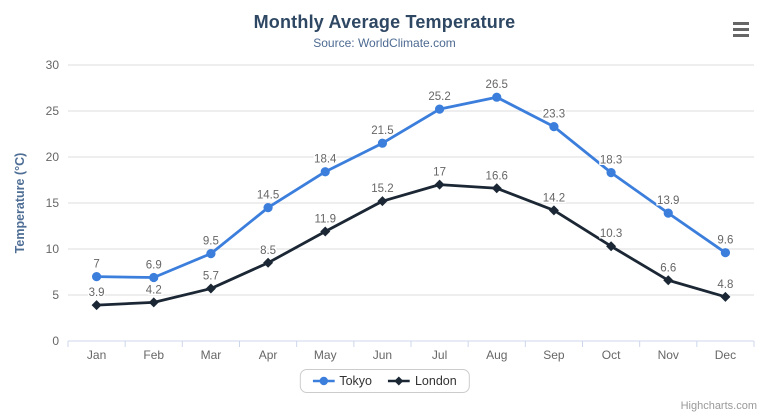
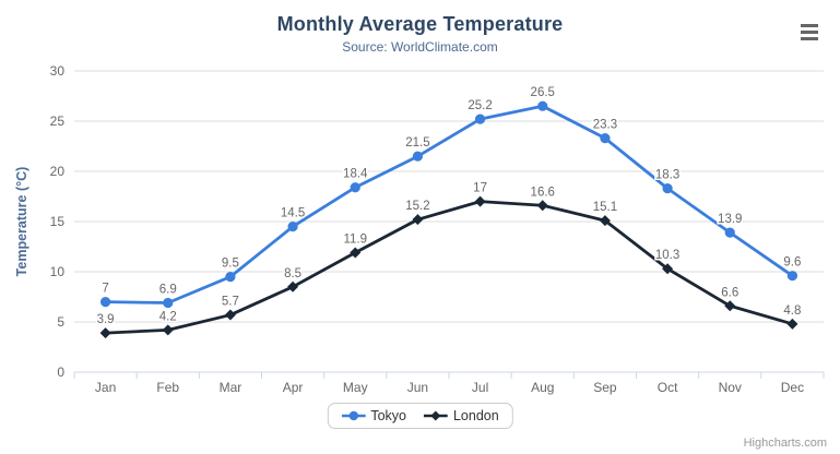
London/Sep: 14.2 -> 15.1
